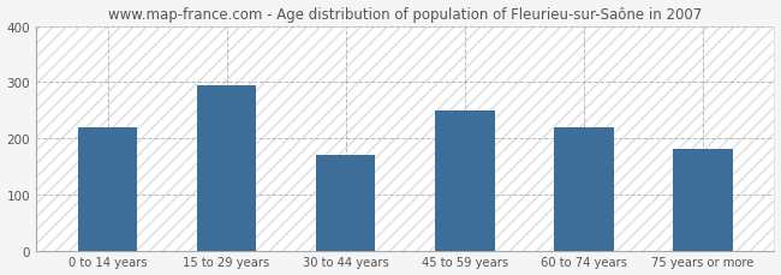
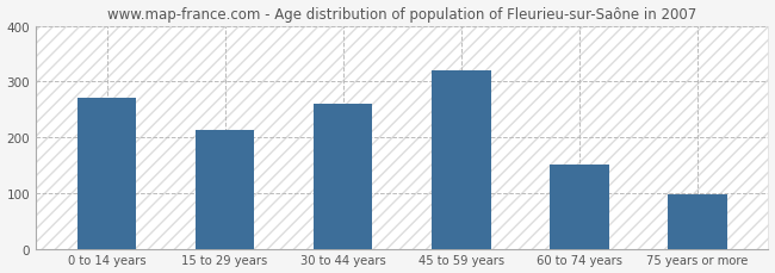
0 to 14 years: 220 -> 270
15 to 29 years: 295 -> 213
30 to 44 years: 170 -> 260
45 to 59 years: 250 -> 320
60 to 74 years: 220 -> 150
75 years or more: 180 -> 97
